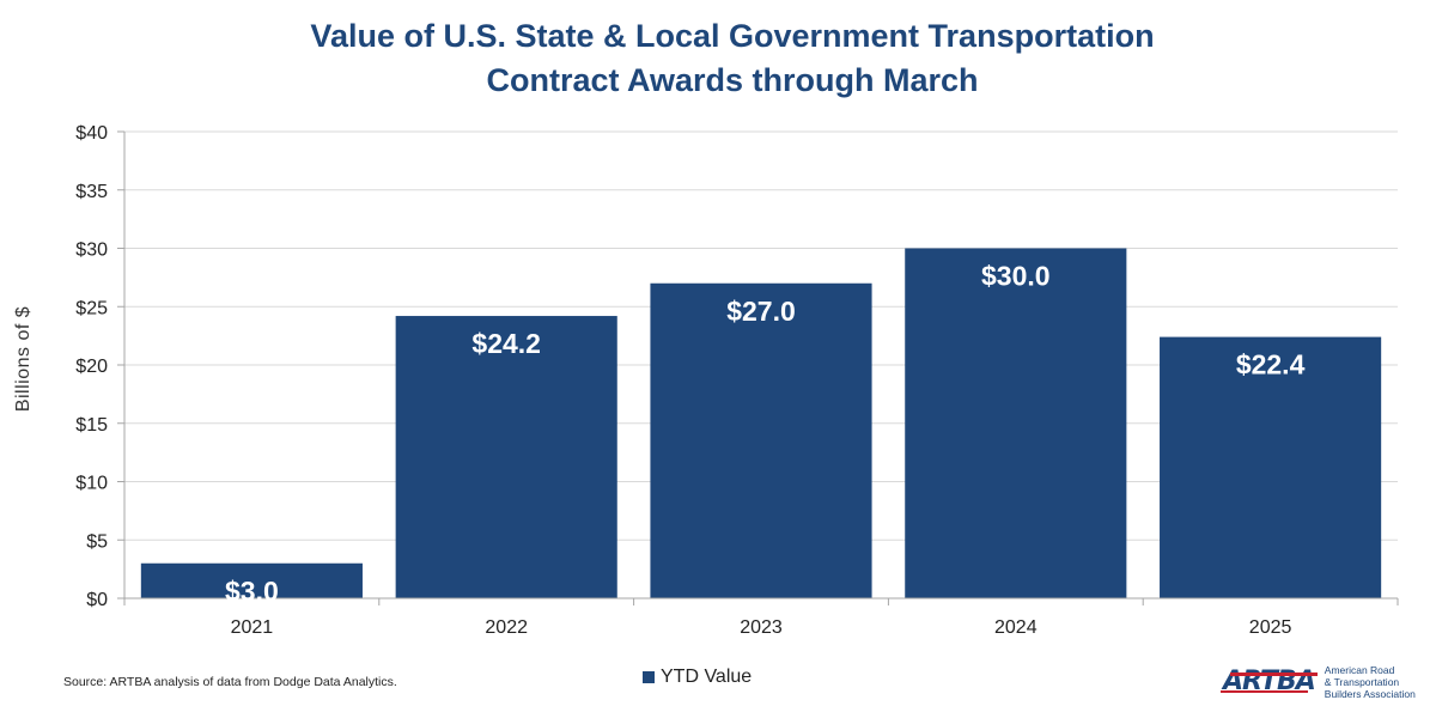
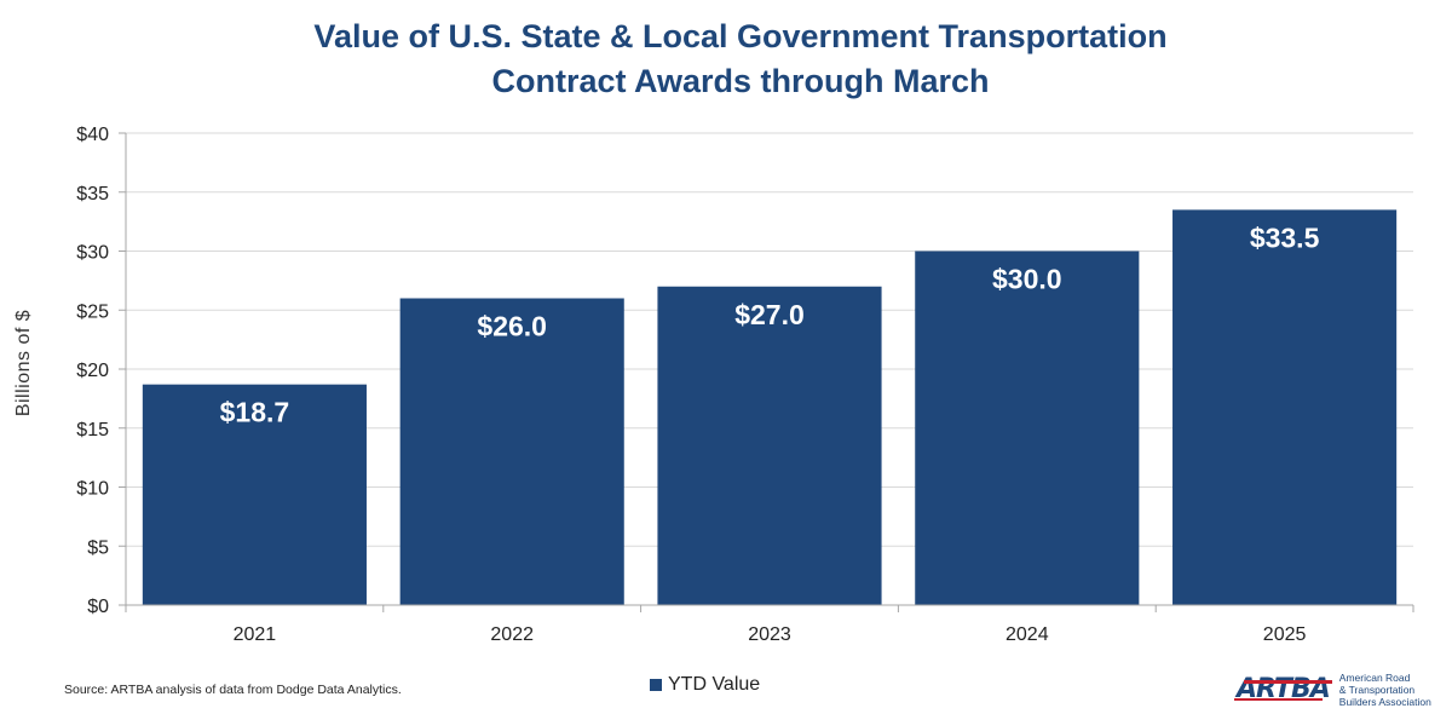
2021: $3.0 -> $18.7
2022: $24.2 -> $26.0
2025: $22.4 -> $33.5
